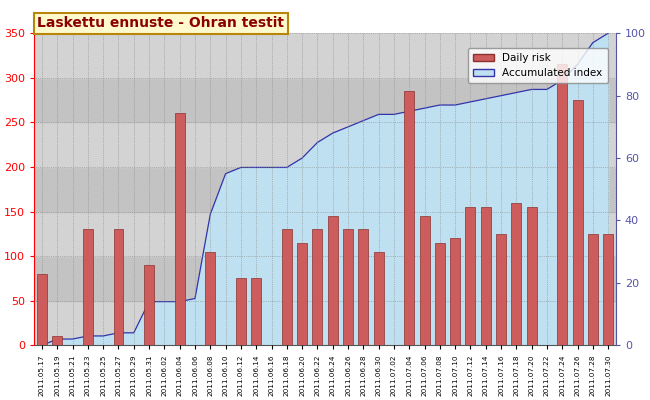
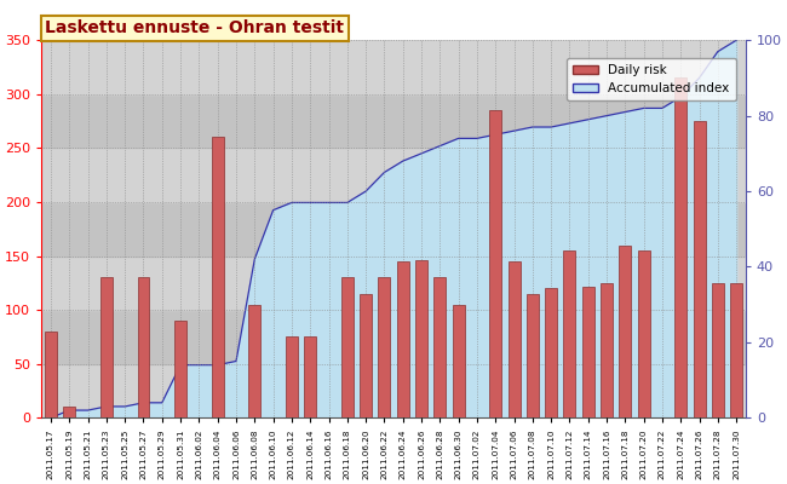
Daily risk/2011.06.26: 130 -> 146
Daily risk/2011.07.14: 155 -> 122
